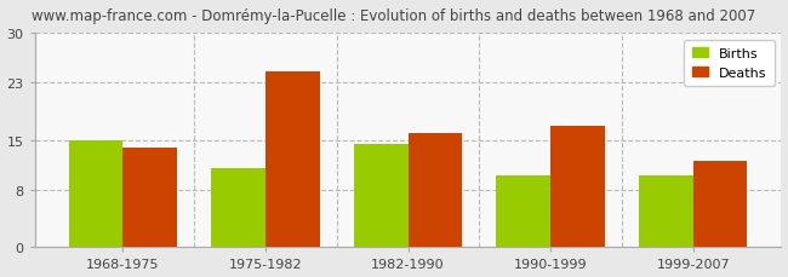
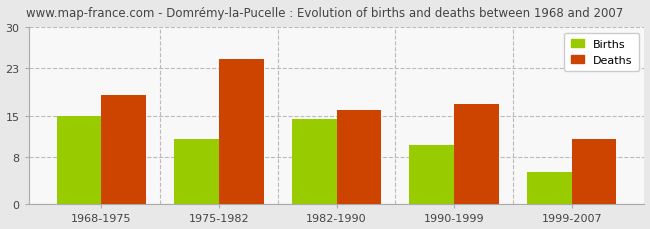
Deaths/1968-1975: 14.0 -> 18.5
Births/1999-2007: 10.0 -> 5.5
Deaths/1999-2007: 12.0 -> 11.0
